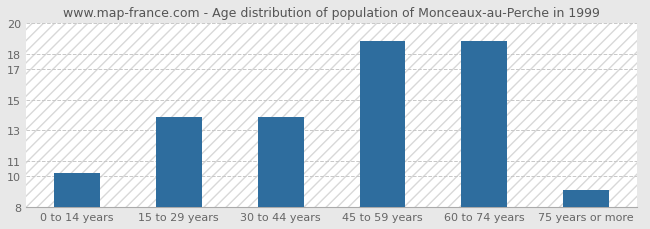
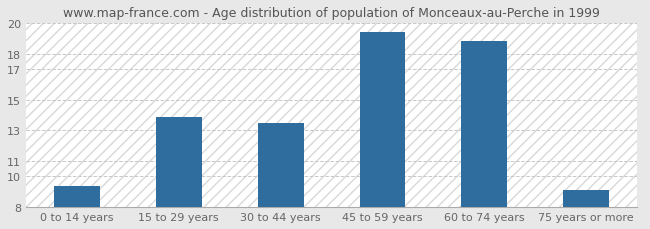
0 to 14 years: 10.2 -> 9.4
30 to 44 years: 13.9 -> 13.5
45 to 59 years: 18.9 -> 19.4
